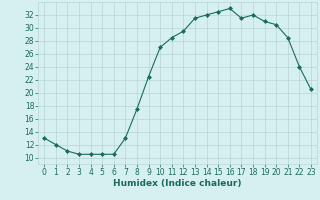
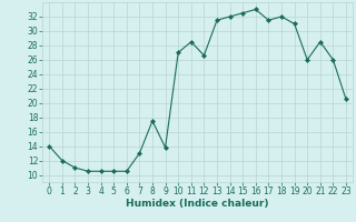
0: 13.0 -> 14.0
9: 22.5 -> 13.8
12: 29.5 -> 26.6
20: 30.5 -> 26.0
22: 24.0 -> 26.0
